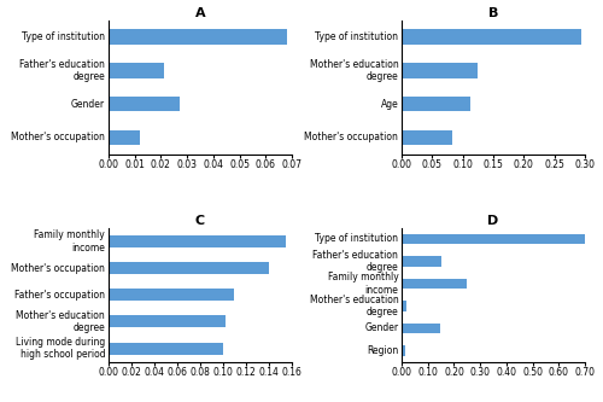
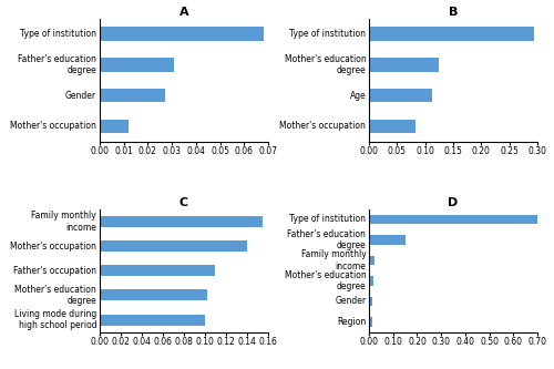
A/Father's education degree: 0.021 -> 0.031
D/Family monthly income: 0.250 -> 0.022
D/Gender: 0.145 -> 0.015
